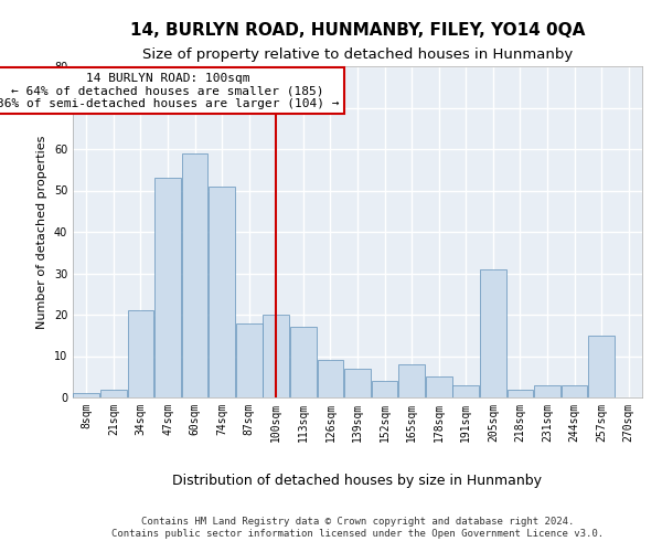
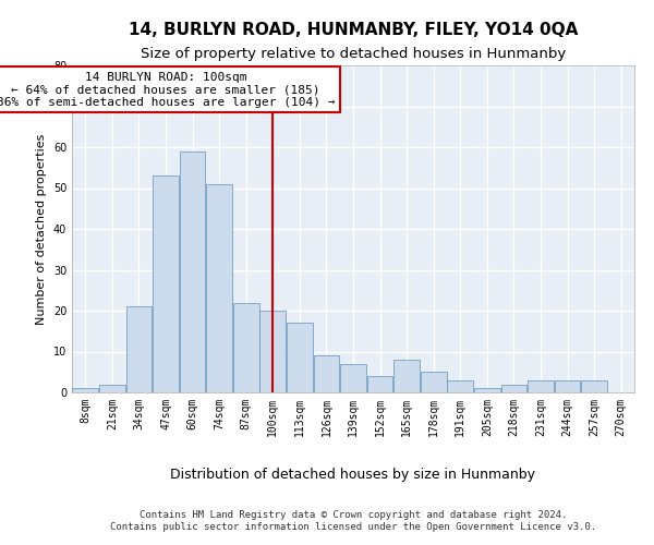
87sqm: 18 -> 22
205sqm: 31 -> 1
257sqm: 15 -> 3
